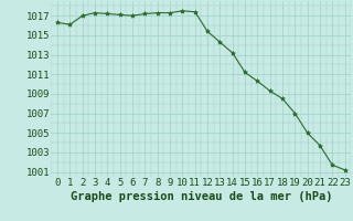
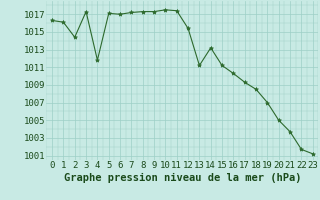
2: 1017.0 -> 1014.4
4: 1017.2 -> 1011.8
13: 1014.3 -> 1011.2
